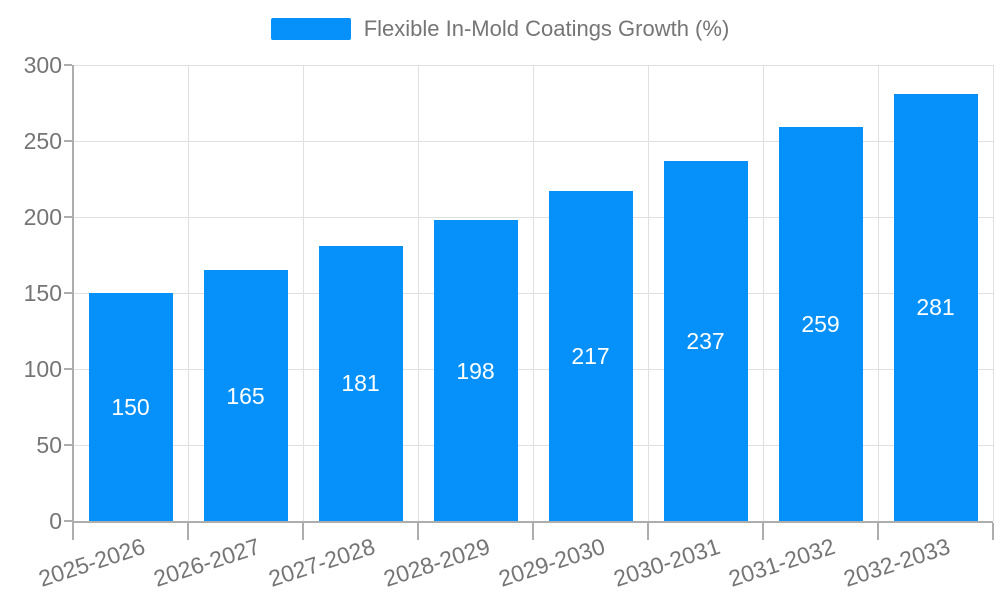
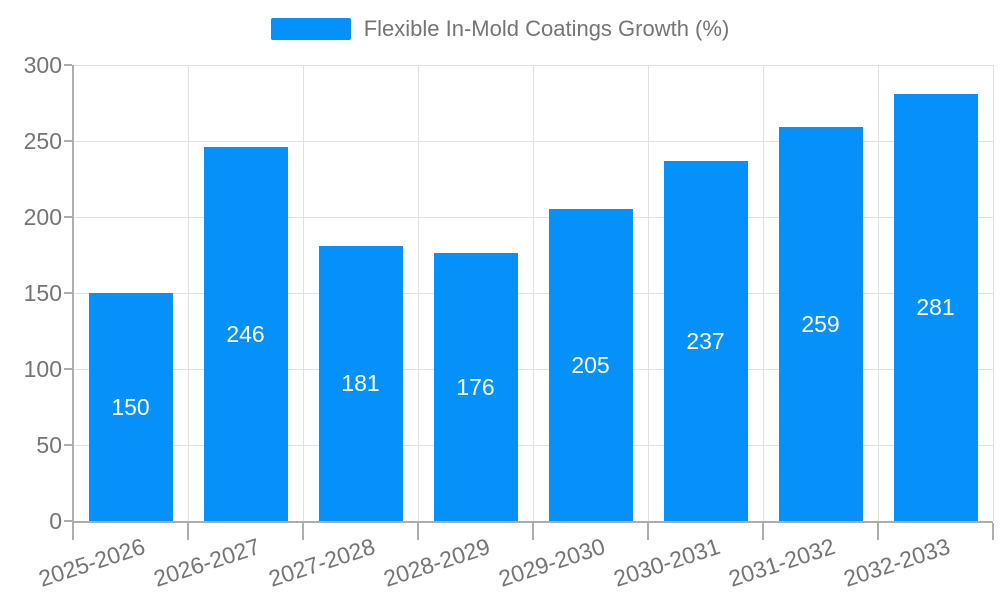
2026-2027: 165 -> 246
2028-2029: 198 -> 176
2029-2030: 217 -> 205
